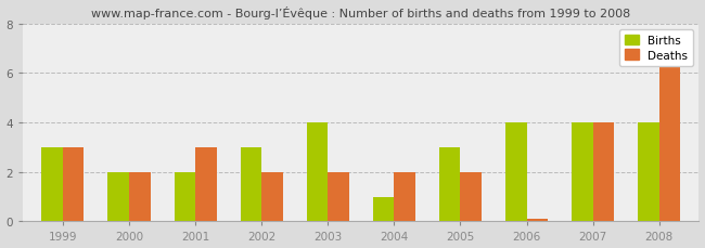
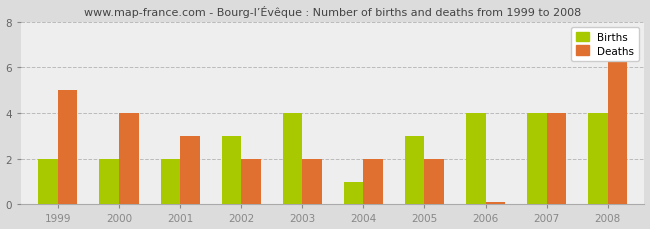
Births/1999: 3 -> 2
Deaths/1999: 3.0 -> 5.0
Deaths/2000: 2.0 -> 4.0
